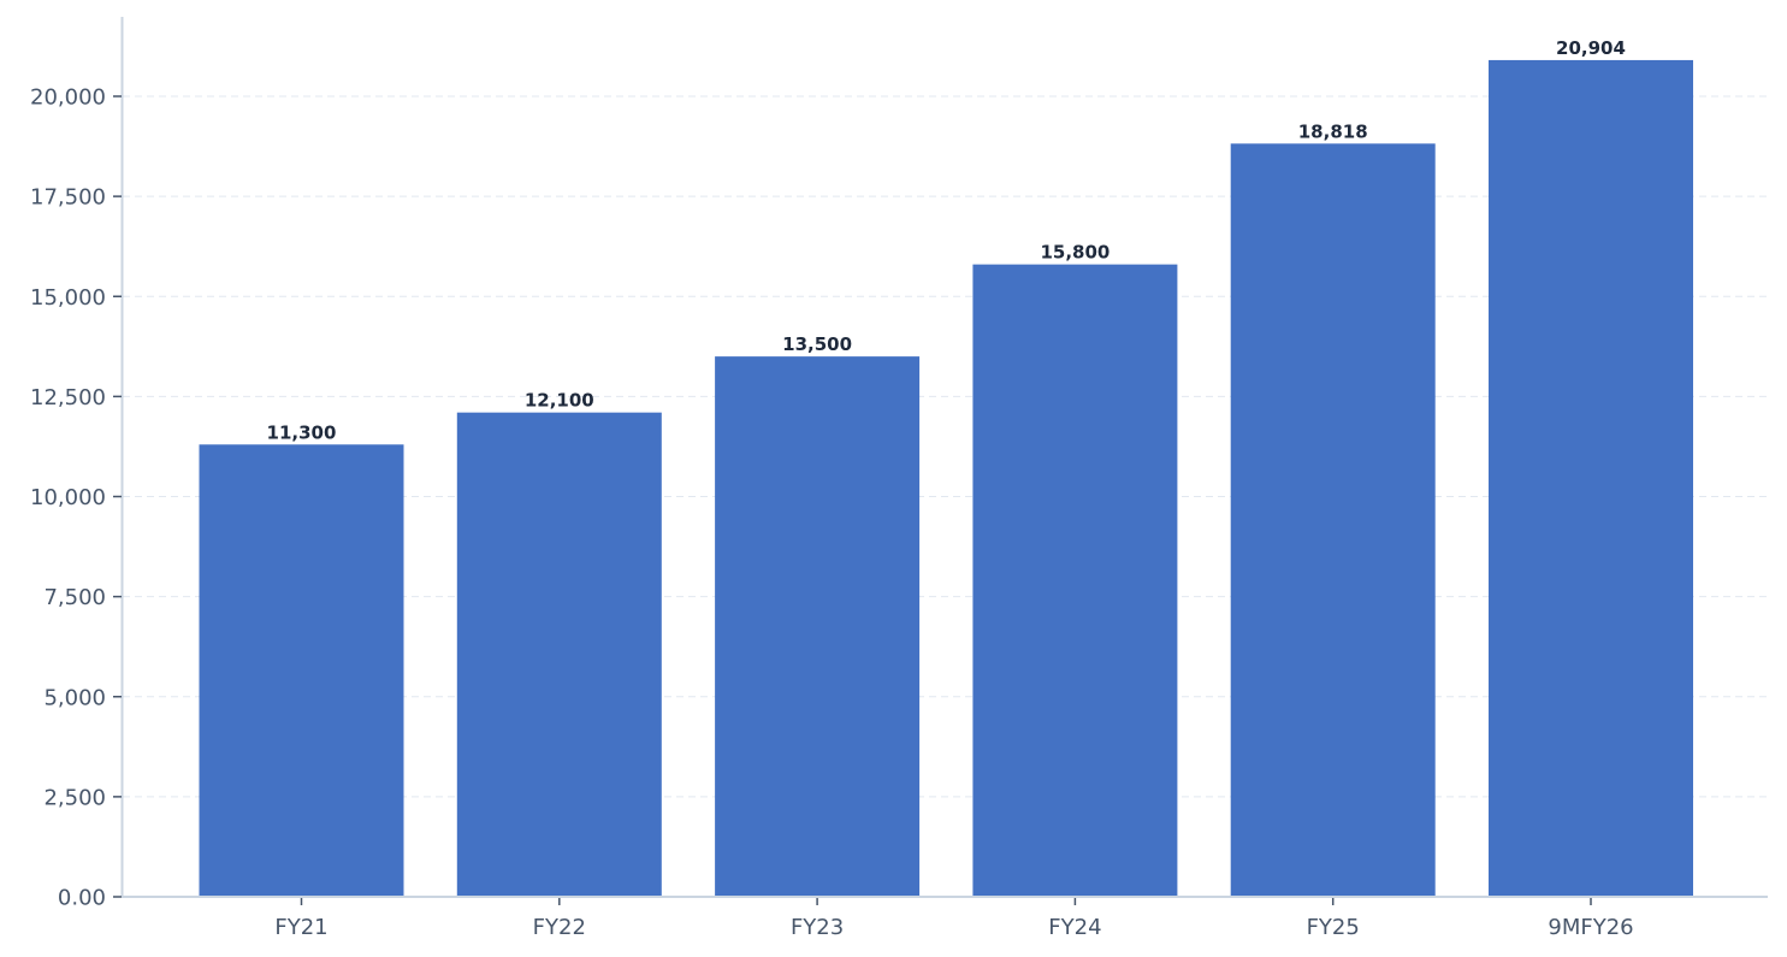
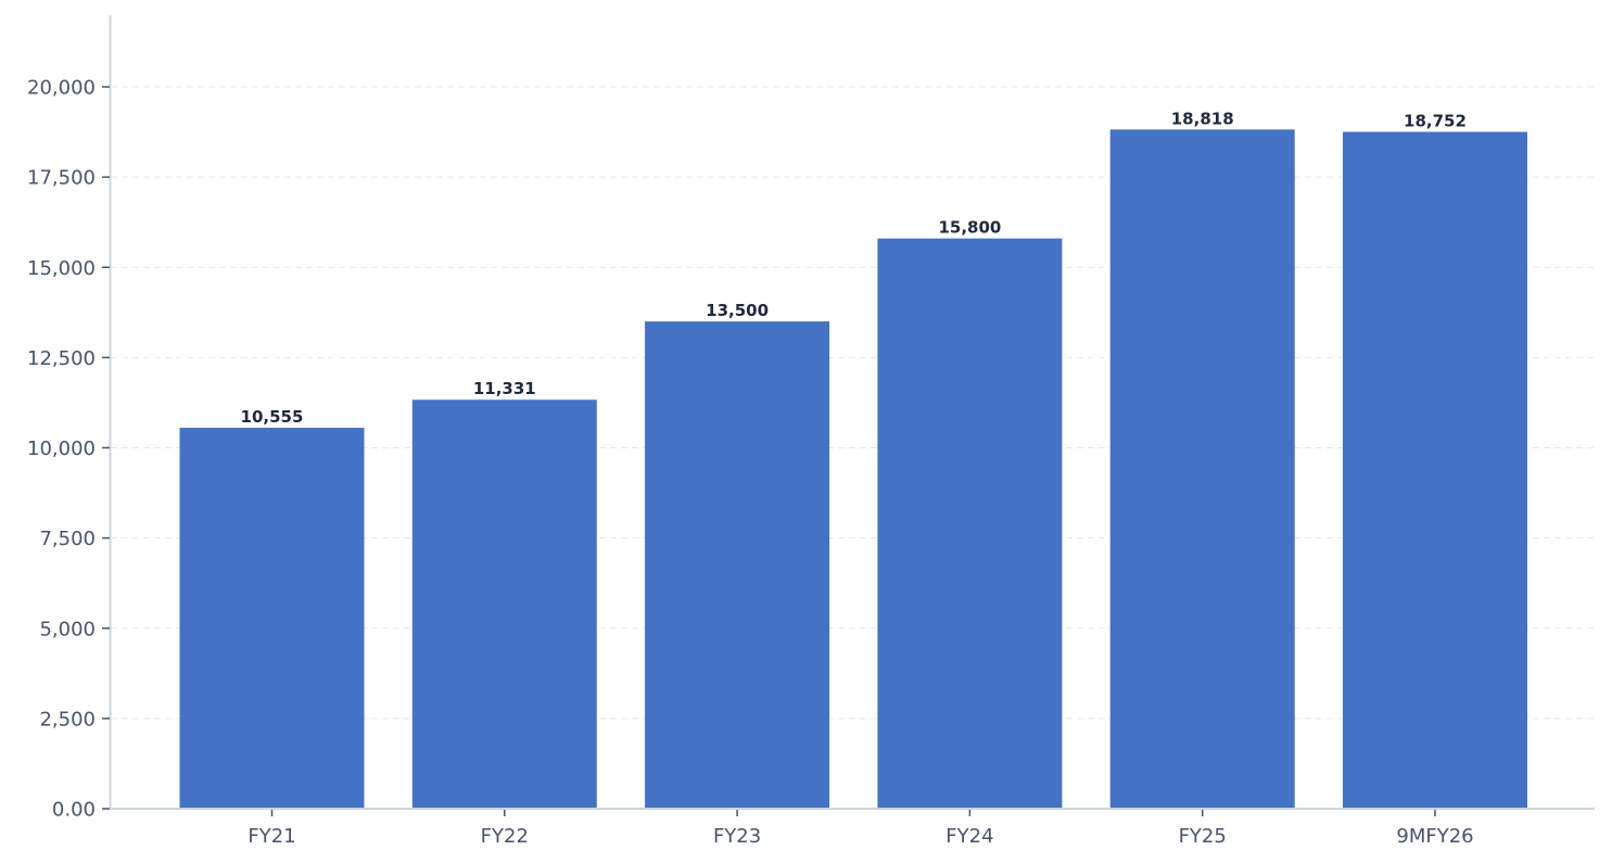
FY21: 11,300 -> 10,555
FY22: 12,100 -> 11,331
9MFY26: 20,904 -> 18,752
